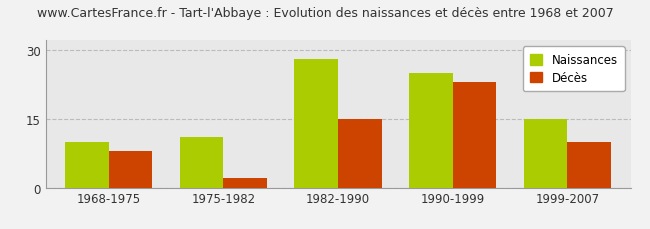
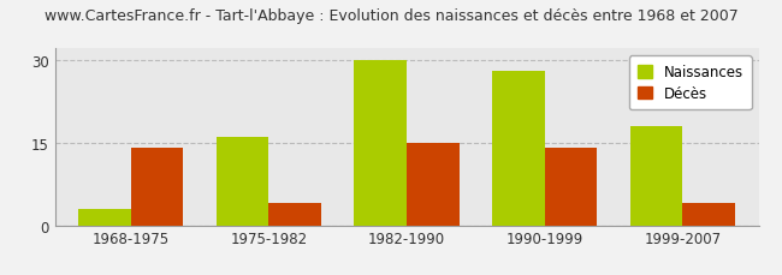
Naissances/1968-1975: 10 -> 3
Décès/1968-1975: 8 -> 14
Naissances/1975-1982: 11 -> 16
Décès/1975-1982: 2 -> 4
Naissances/1982-1990: 28 -> 30
Naissances/1990-1999: 25 -> 28
Décès/1990-1999: 23 -> 14
Naissances/1999-2007: 15 -> 18
Décès/1999-2007: 10 -> 4
